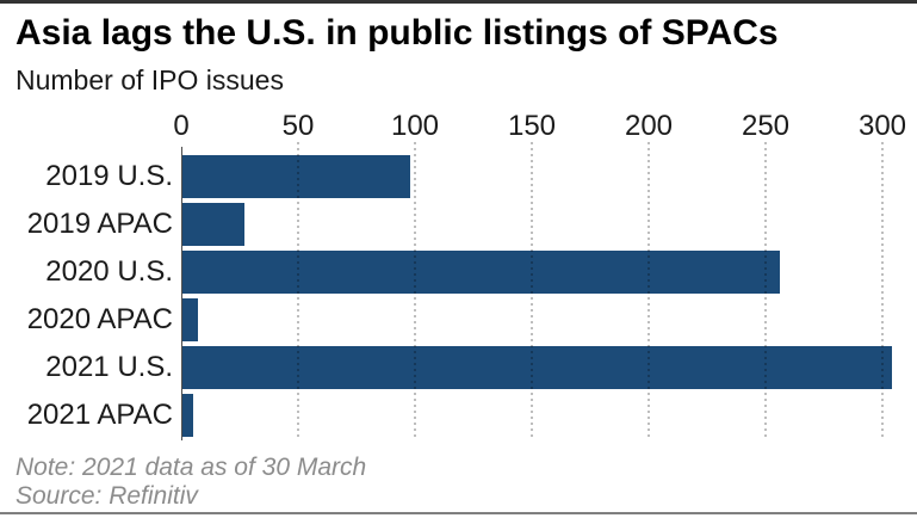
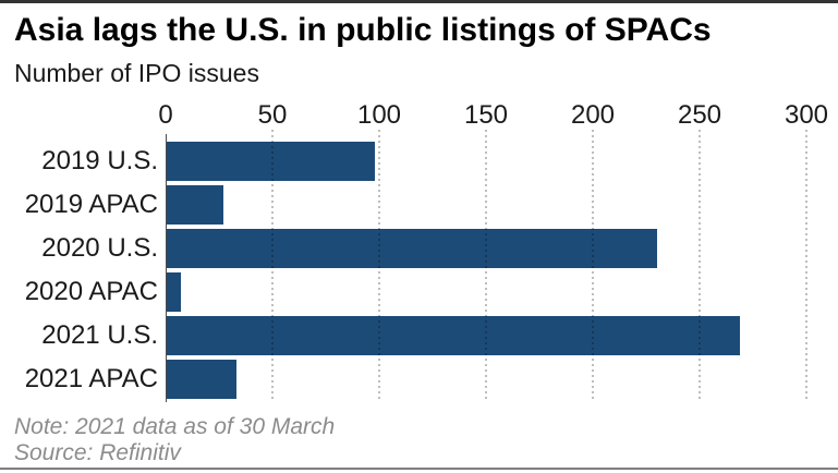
2020 U.S.: 256 -> 230
2021 U.S.: 304 -> 269
2021 APAC: 5 -> 33
